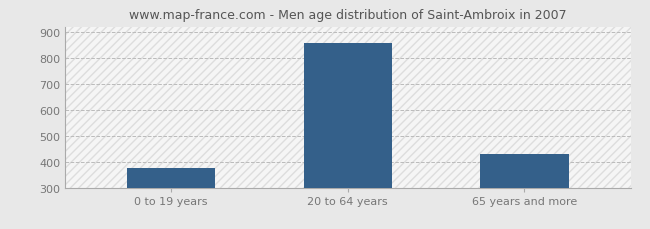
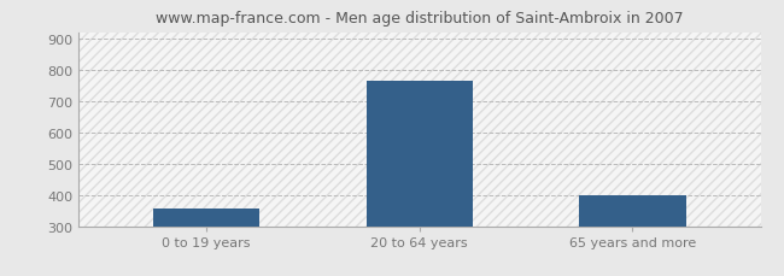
0 to 19 years: 375 -> 355
20 to 64 years: 855 -> 765
65 years and more: 430 -> 400
